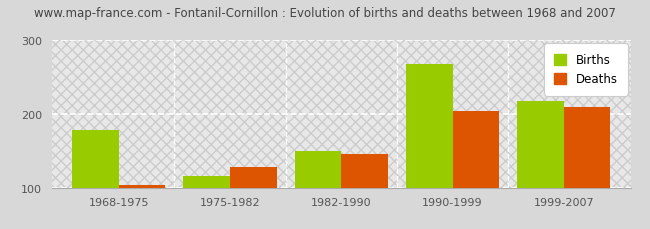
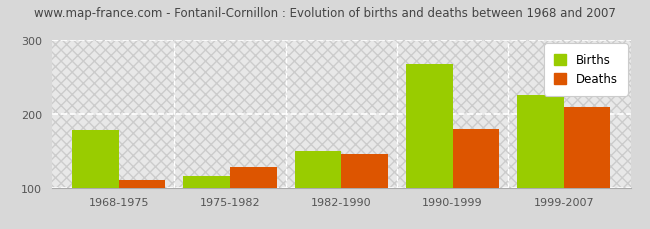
Deaths/1968-1975: 103 -> 110
Deaths/1990-1999: 204 -> 180
Births/1999-2007: 218 -> 226
